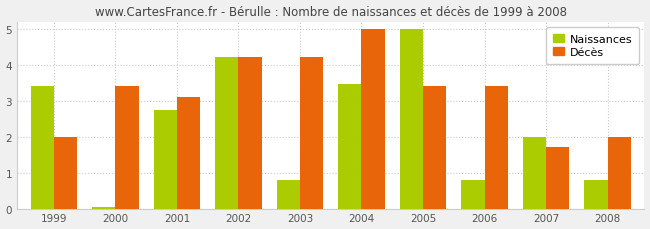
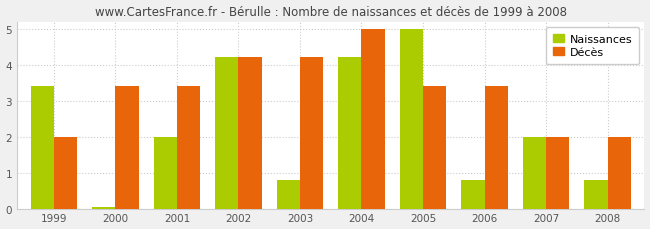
Naissances/2001: 2.75 -> 2.00
Décès/2001: 3.1 -> 3.4
Naissances/2004: 3.45 -> 4.20
Décès/2007: 1.7 -> 2.0
